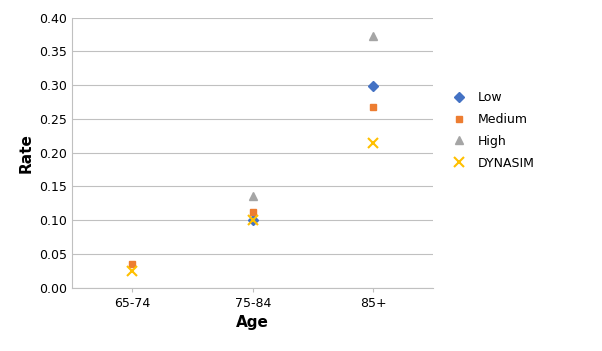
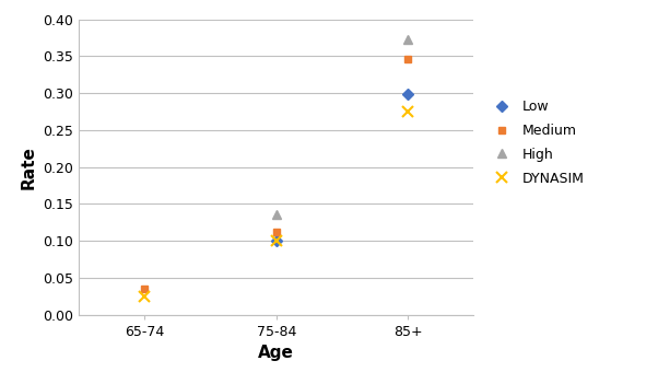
Medium/85+: 0.268 -> 0.346
DYNASIM/85+: 0.214 -> 0.275
